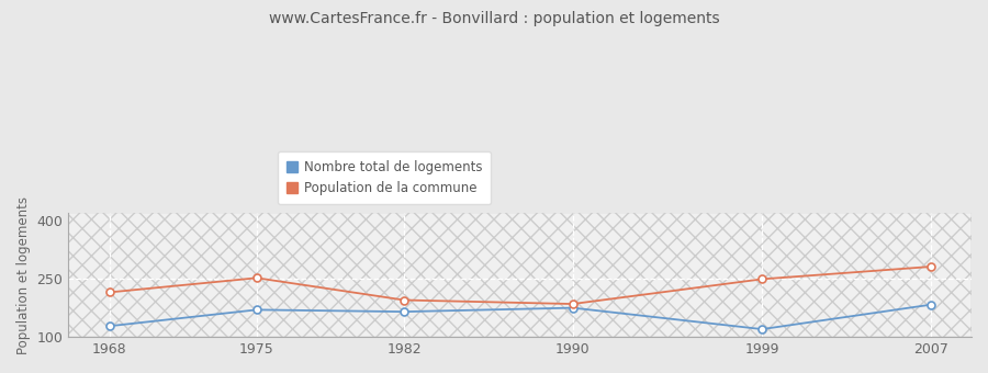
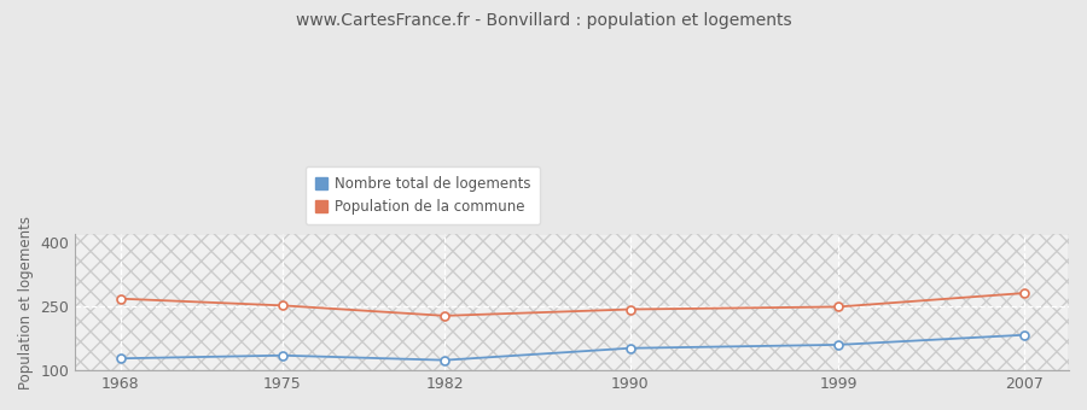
Population de la commune/1968: 215 -> 268
Nombre total de logements/1975: 170 -> 135
Nombre total de logements/1982: 165 -> 124
Population de la commune/1982: 195 -> 228
Nombre total de logements/1990: 175 -> 152
Population de la commune/1990: 185 -> 243
Nombre total de logements/1999: 120 -> 160
